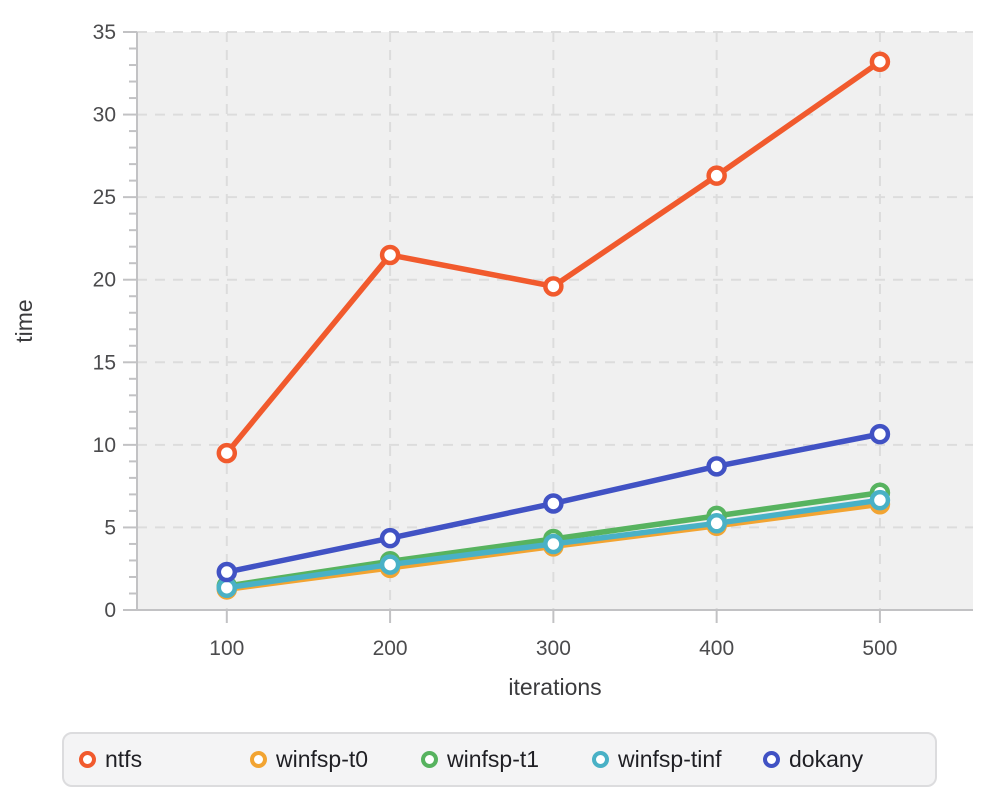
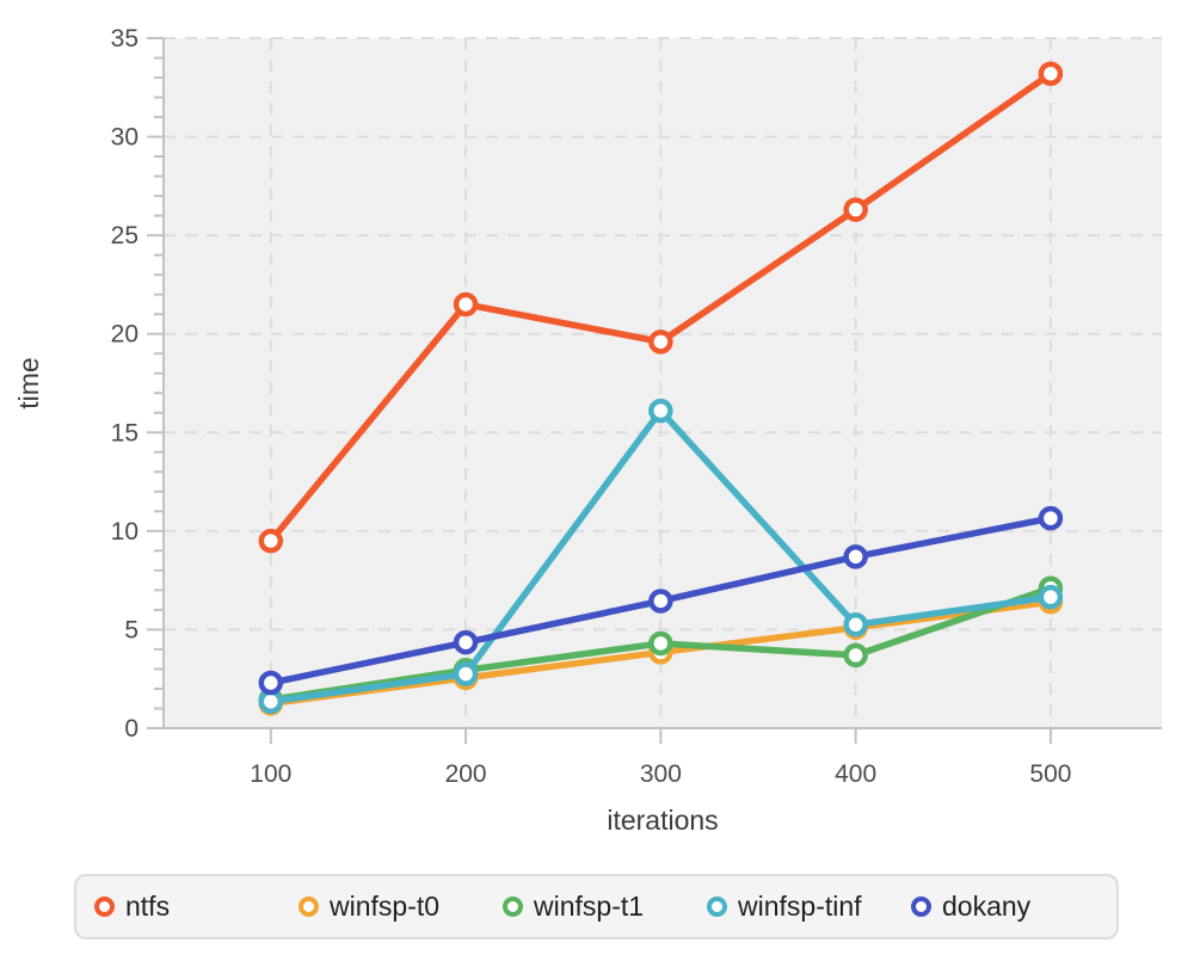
winfsp-tinf/300: 4.0 -> 16.1
winfsp-t1/400: 5.7 -> 3.7
